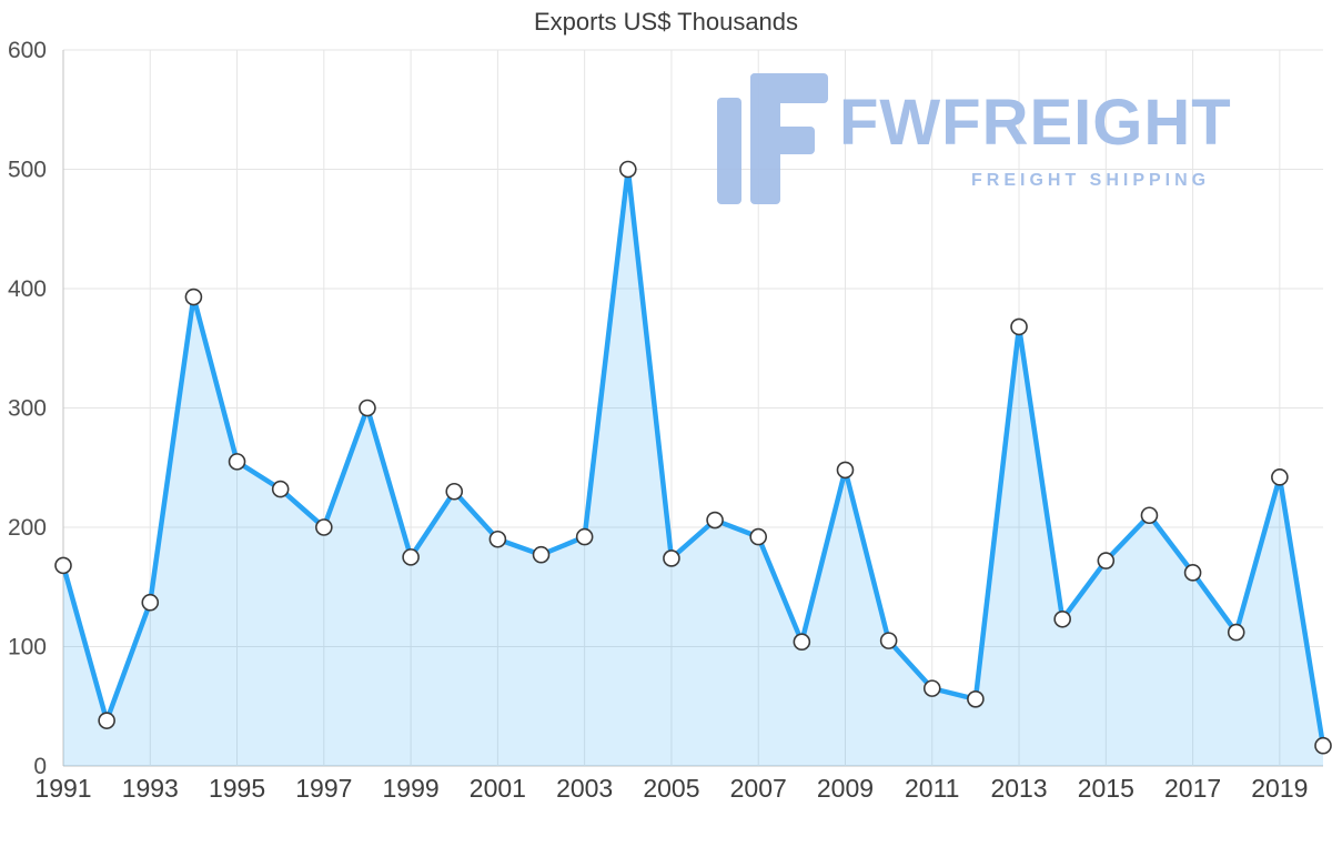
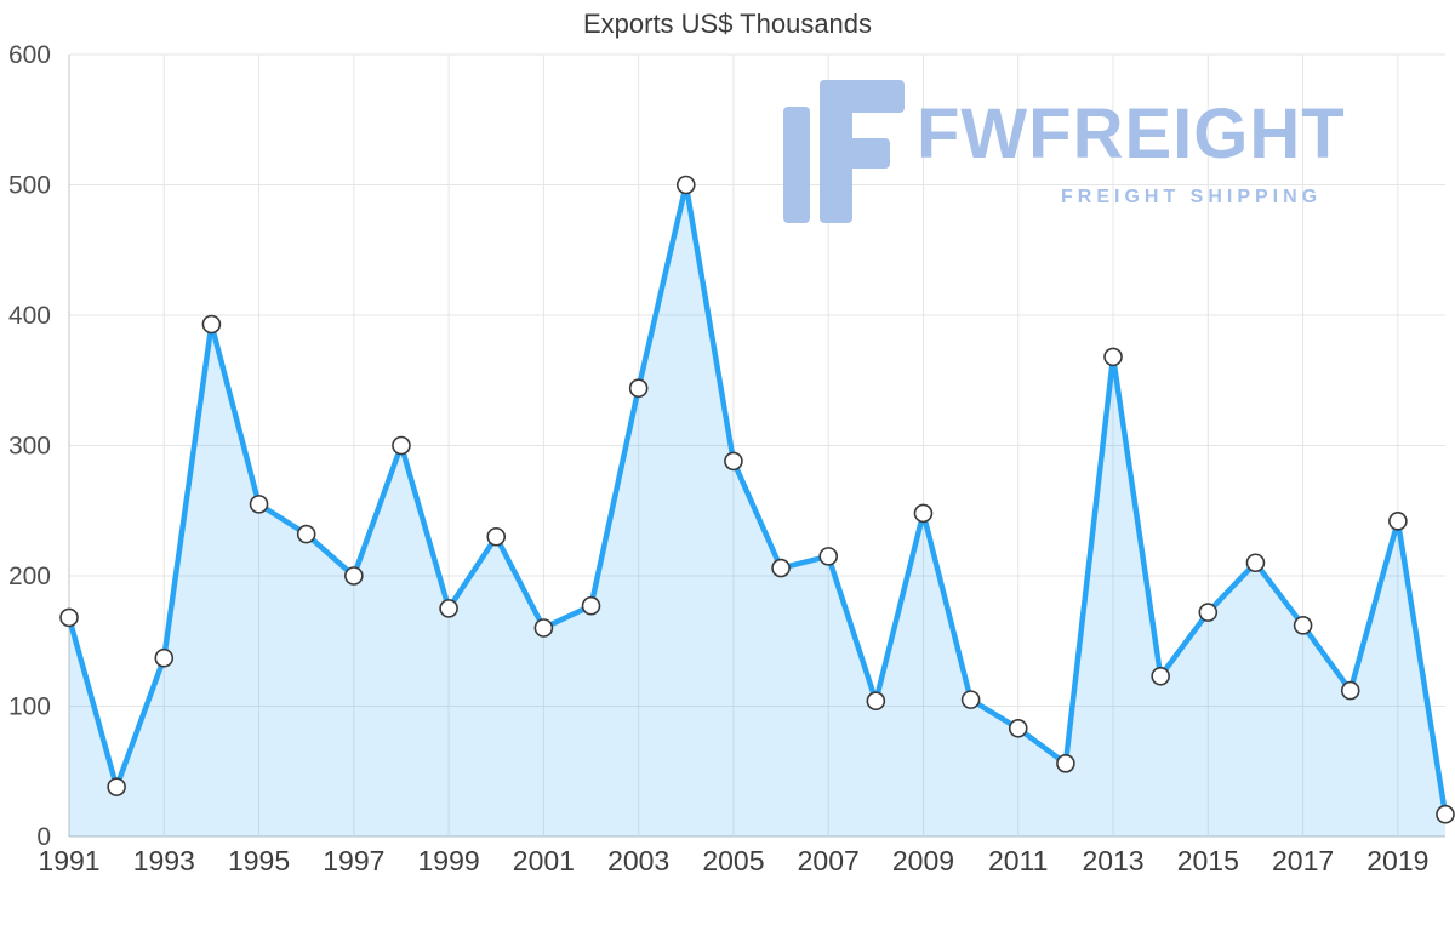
2001: 190 -> 160
2003: 192 -> 344
2005: 174 -> 288
2007: 192 -> 215
2011: 65 -> 83
